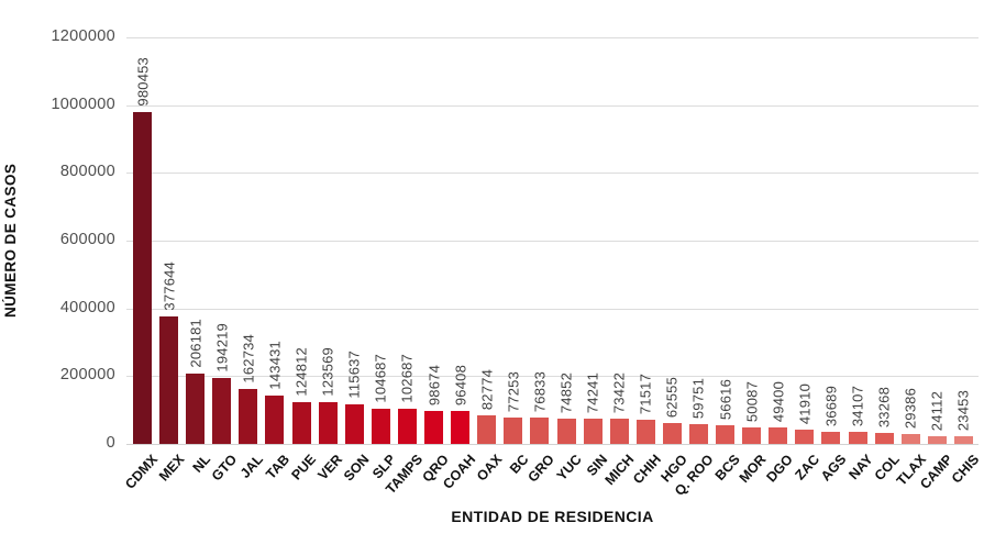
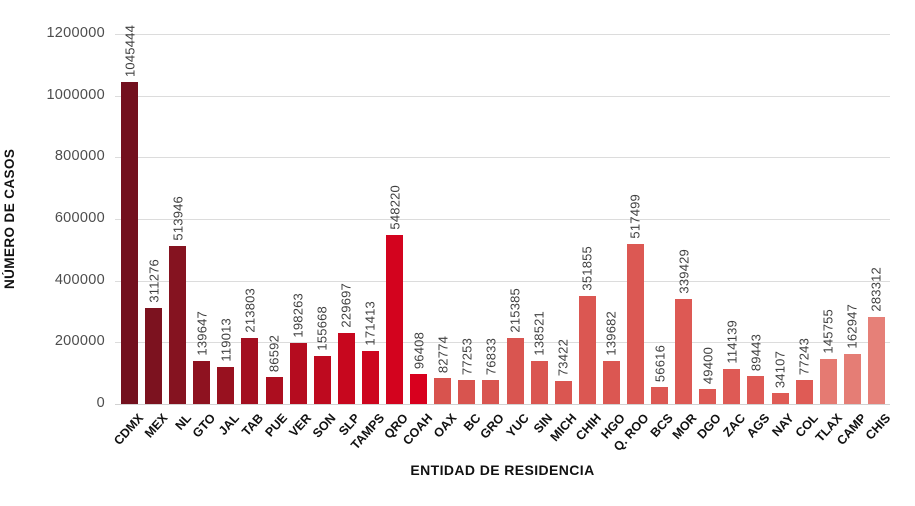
CDMX: 980453 -> 1045444
MEX: 377644 -> 311276
NL: 206181 -> 513946
GTO: 194219 -> 139647
JAL: 162734 -> 119013
TAB: 143431 -> 213803
PUE: 124812 -> 86592
VER: 123569 -> 198263
SON: 115637 -> 155668
SLP: 104687 -> 229697
TAMPS: 102687 -> 171413
QRO: 98674 -> 548220
YUC: 74852 -> 215385
SIN: 74241 -> 138521
CHIH: 71517 -> 351855
HGO: 62555 -> 139682
Q. ROO: 59751 -> 517499
MOR: 50087 -> 339429
ZAC: 41910 -> 114139
AGS: 36689 -> 89443
COL: 33268 -> 77243
TLAX: 29386 -> 145755
CAMP: 24112 -> 162947
CHIS: 23453 -> 283312
